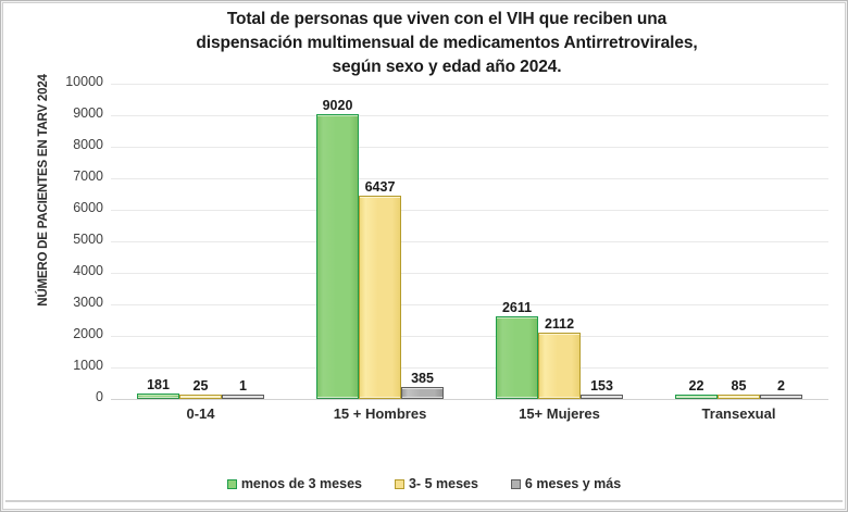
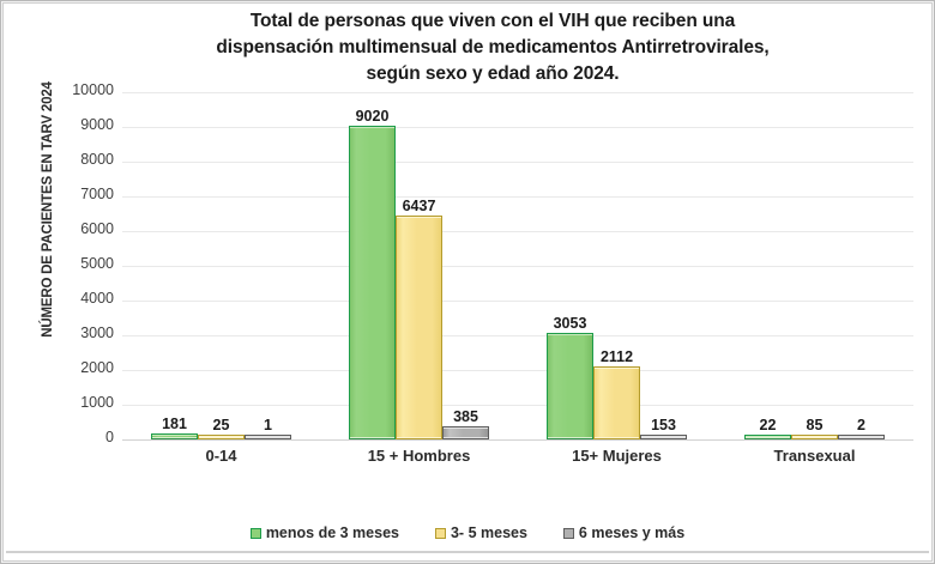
menos de 3 meses/15+ Mujeres: 2611 -> 3053
